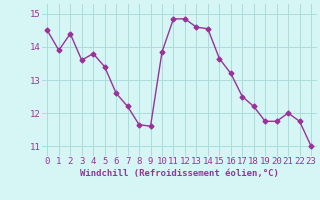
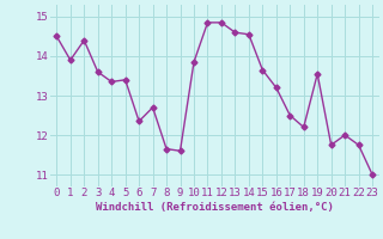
4: 13.80 -> 13.35
6: 12.60 -> 12.35
7: 12.20 -> 12.70
19: 11.75 -> 13.55
